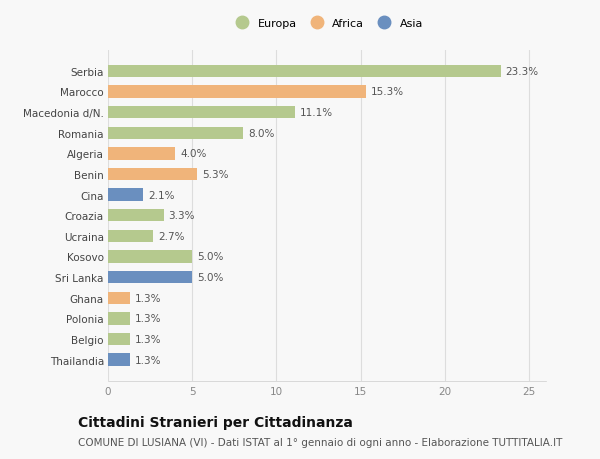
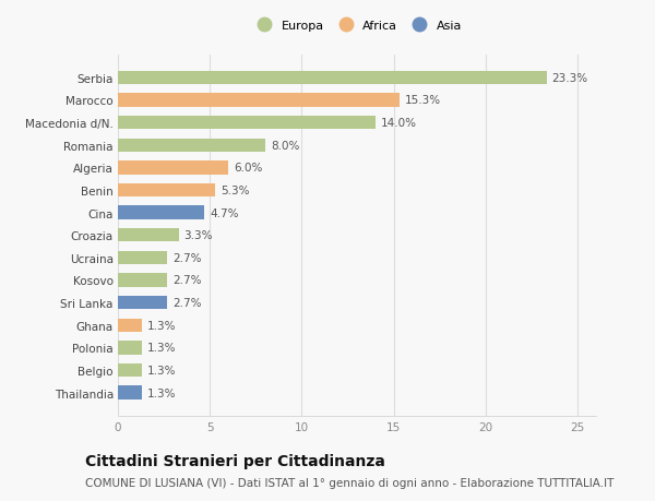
Macedonia d/N.: 11.1% -> 14.0%
Algeria: 4.0% -> 6.0%
Cina: 2.1% -> 4.7%
Kosovo: 5.0% -> 2.7%
Sri Lanka: 5.0% -> 2.7%
